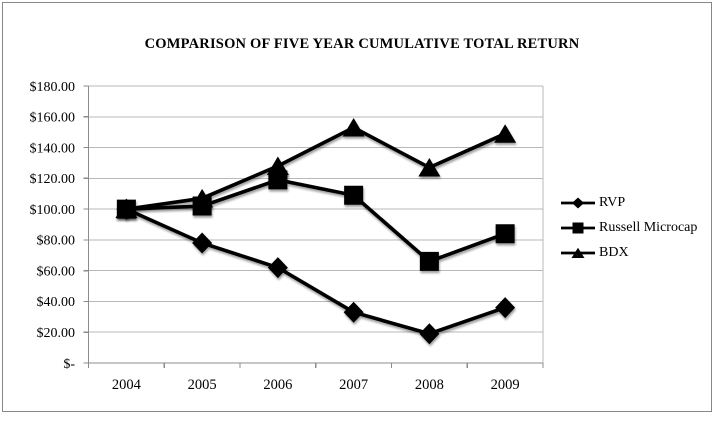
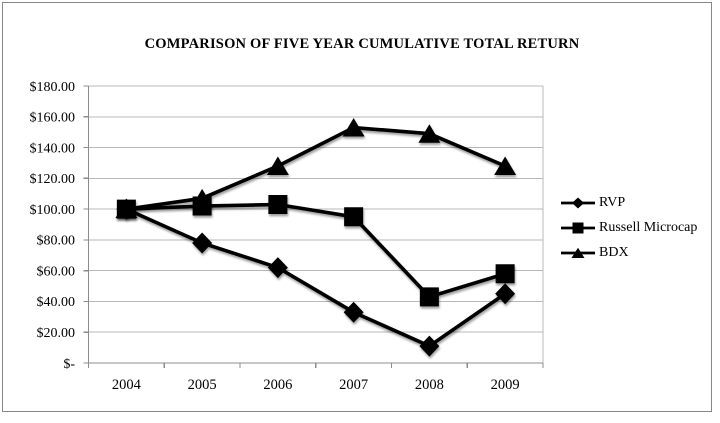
Russell Microcap/2006: $119 -> $103
Russell Microcap/2007: $109 -> $95
RVP/2008: $19 -> $11
Russell Microcap/2008: $66 -> $43
BDX/2008: $127 -> $149
RVP/2009: $36 -> $45
Russell Microcap/2009: $84 -> $58
BDX/2009: $149 -> $128
